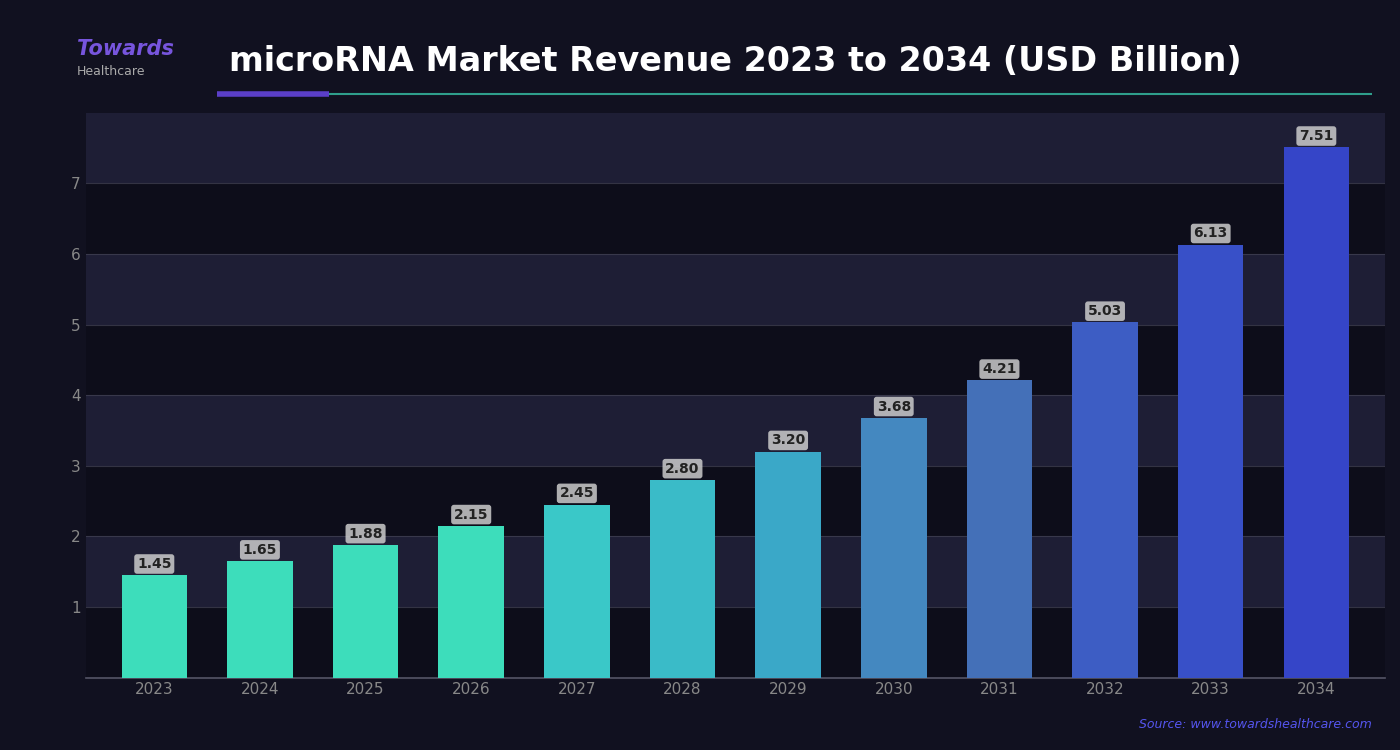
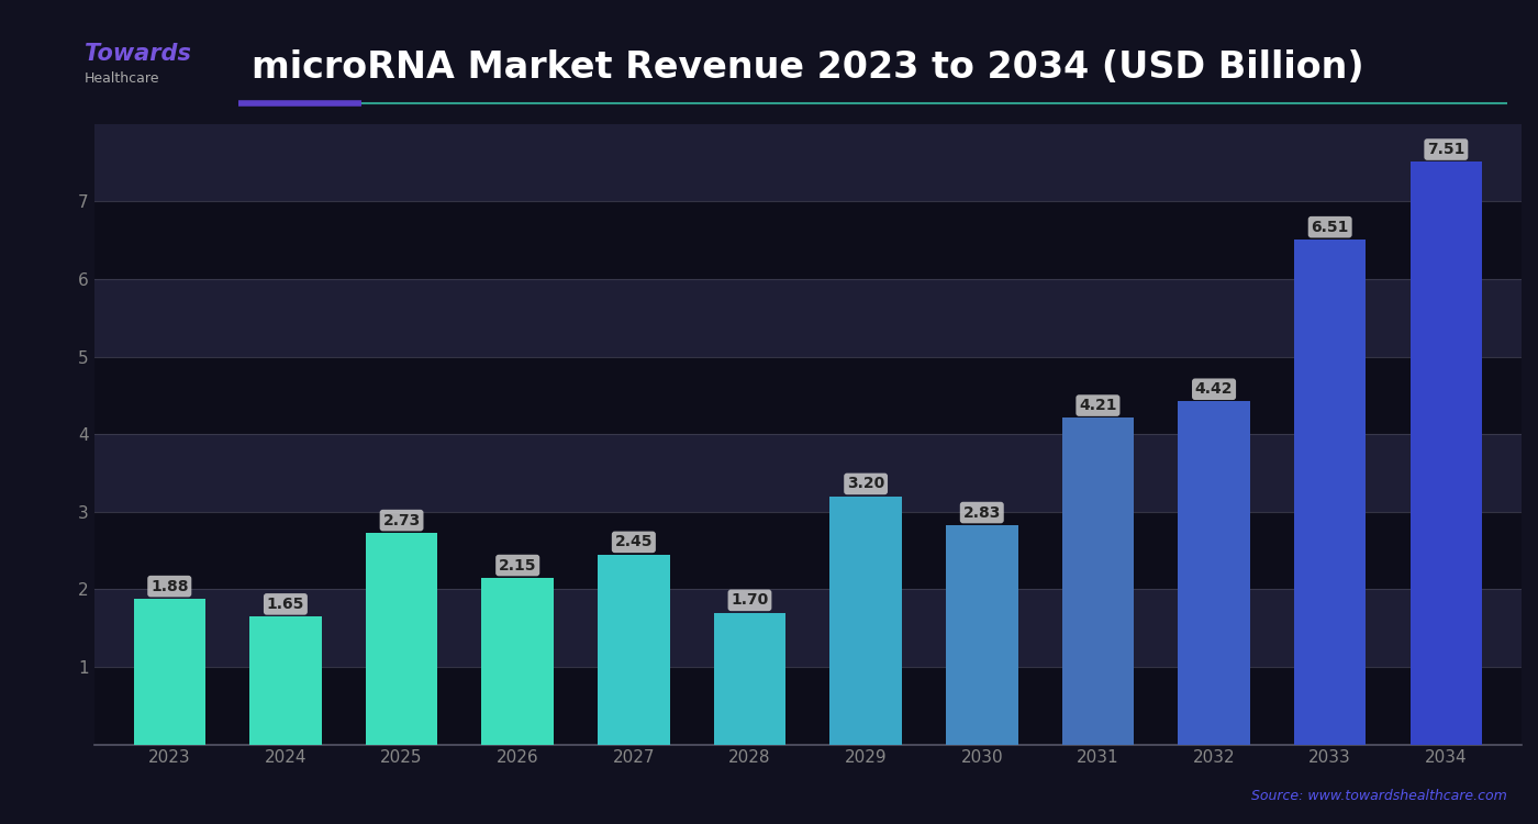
2023: 1.45 -> 1.88
2025: 1.88 -> 2.73
2028: 2.80 -> 1.70
2030: 3.68 -> 2.83
2032: 5.03 -> 4.42
2033: 6.13 -> 6.51
